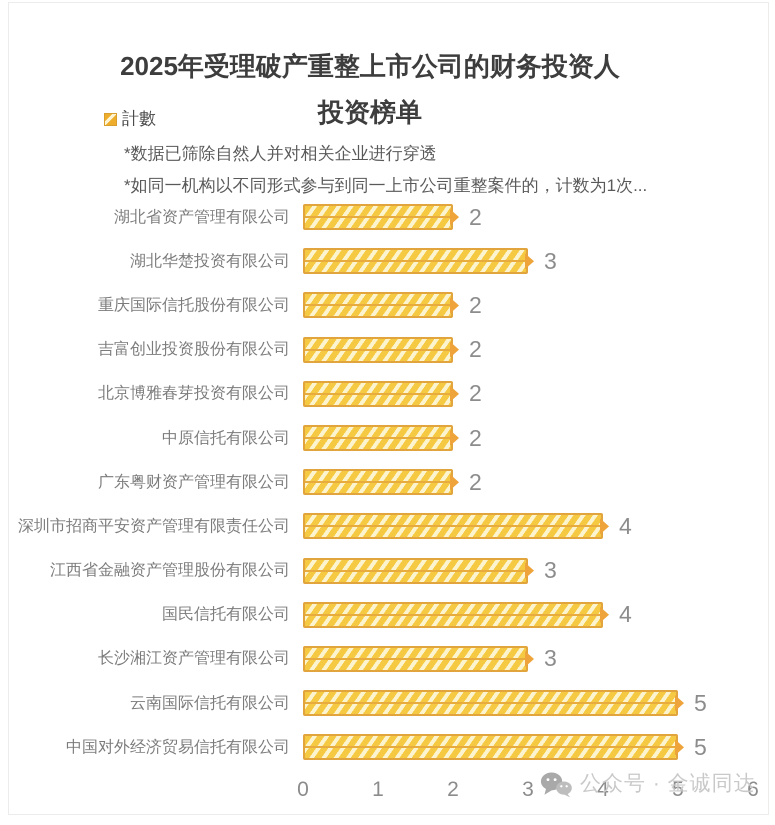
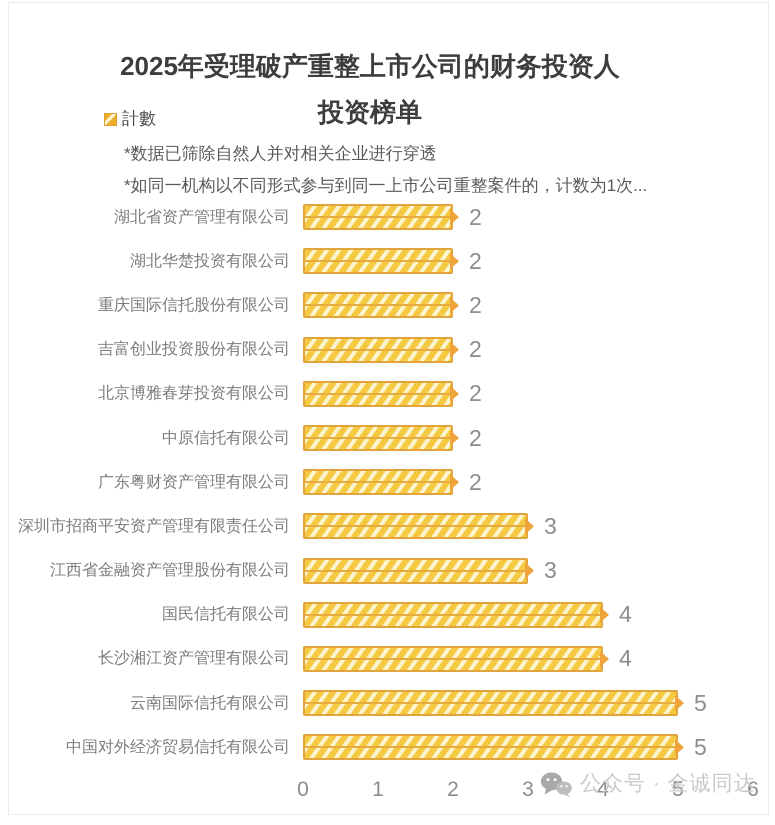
湖北华楚投资有限公司: 3 -> 2
深圳市招商平安资产管理有限责任公司: 4 -> 3
长沙湘江资产管理有限公司: 3 -> 4
